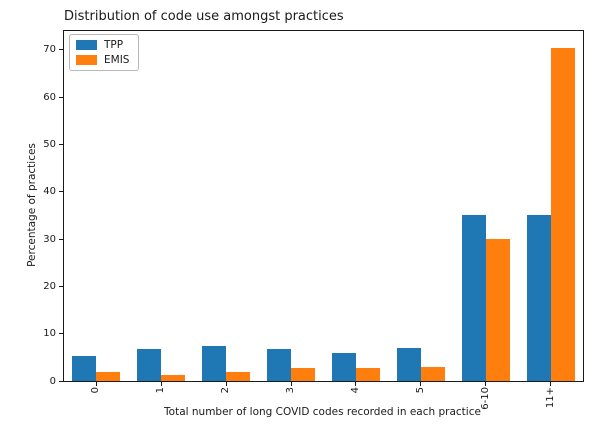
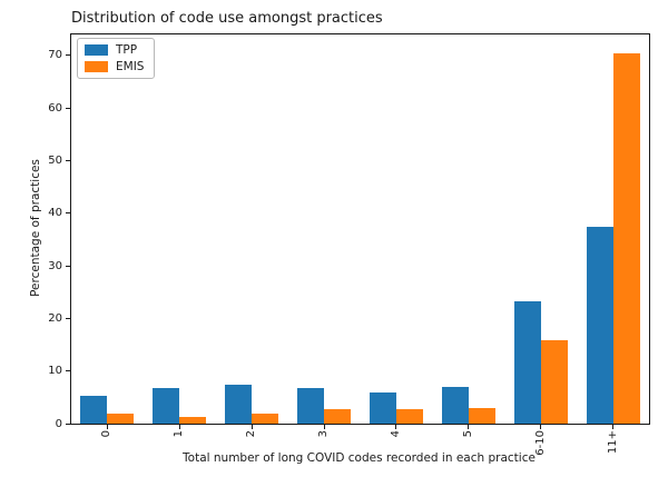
TPP/6-10: 35 -> 23
EMIS/6-10: 30 -> 16
TPP/11+: 35 -> 38
